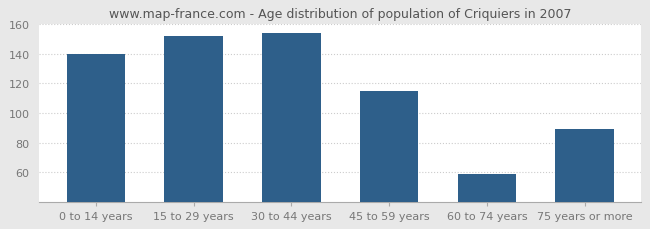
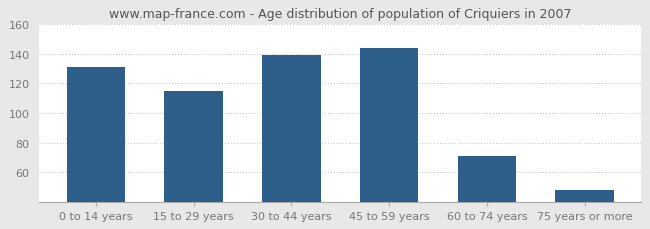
0 to 14 years: 140 -> 131
15 to 29 years: 152 -> 115
30 to 44 years: 154 -> 139
45 to 59 years: 115 -> 144
60 to 74 years: 59 -> 71
75 years or more: 89 -> 48
